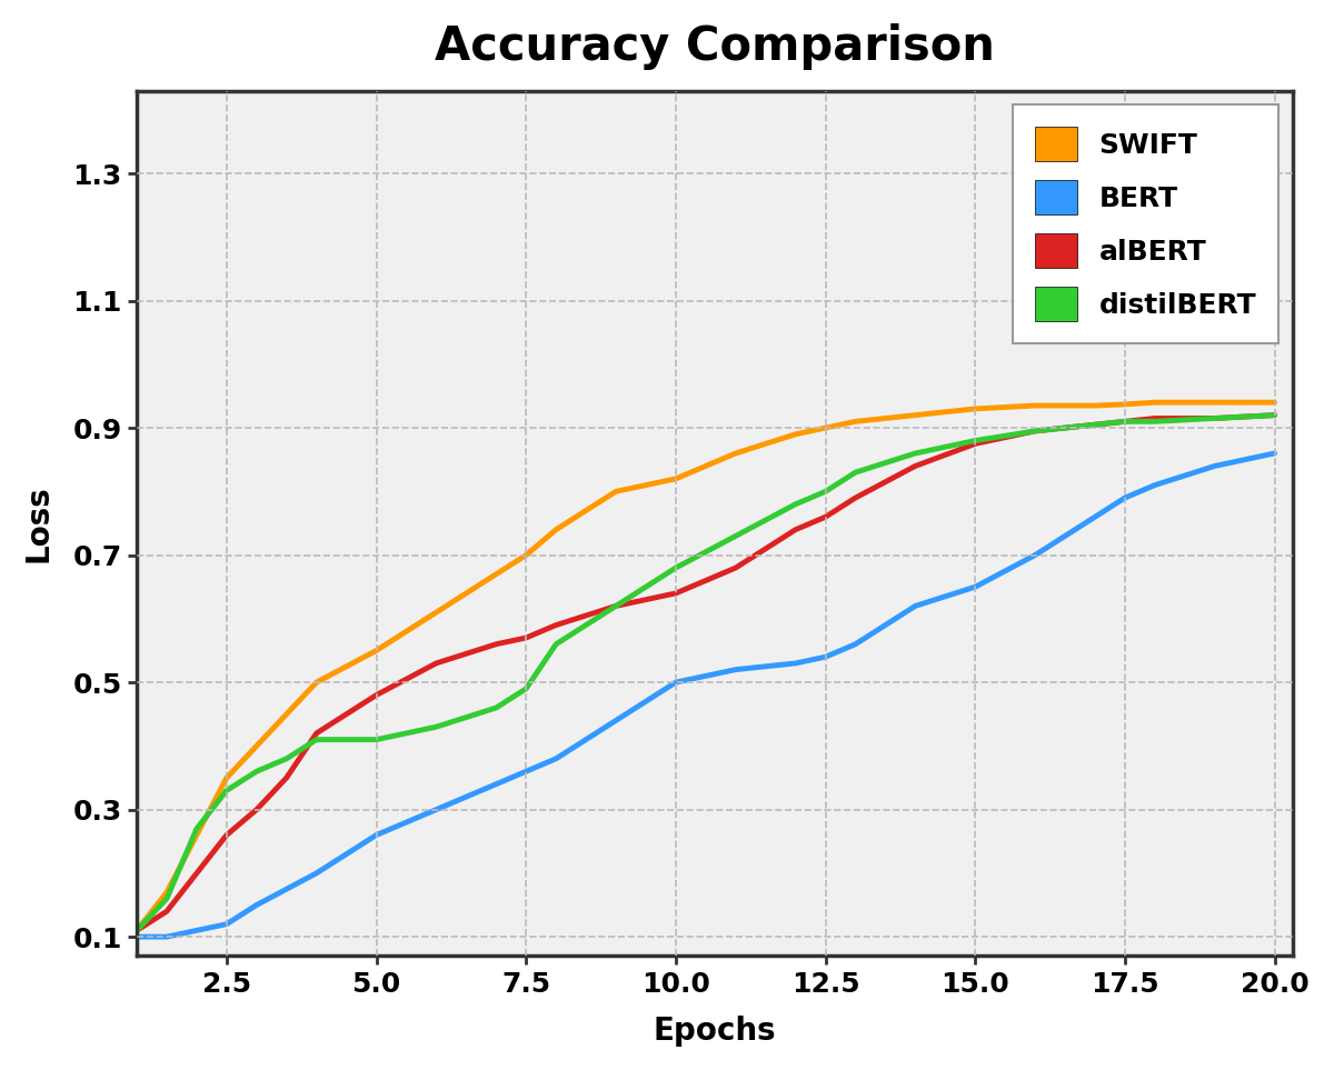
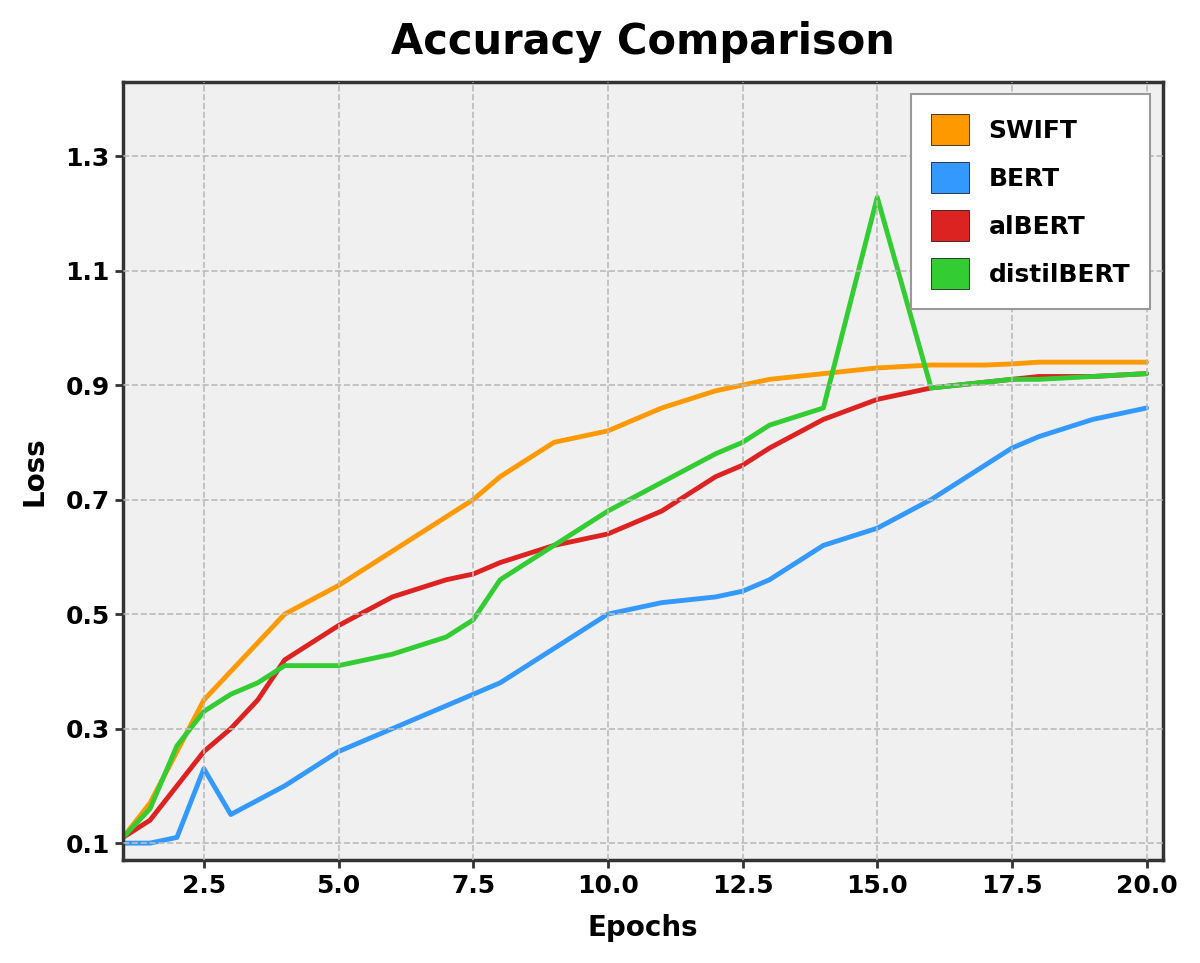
BERT/2.5: 0.12 -> 0.23
distilBERT/15.0: 0.880 -> 1.228
